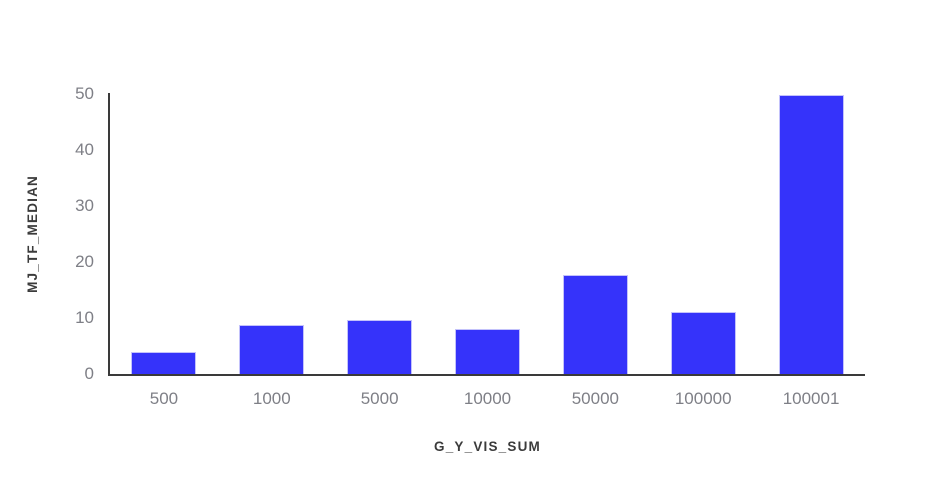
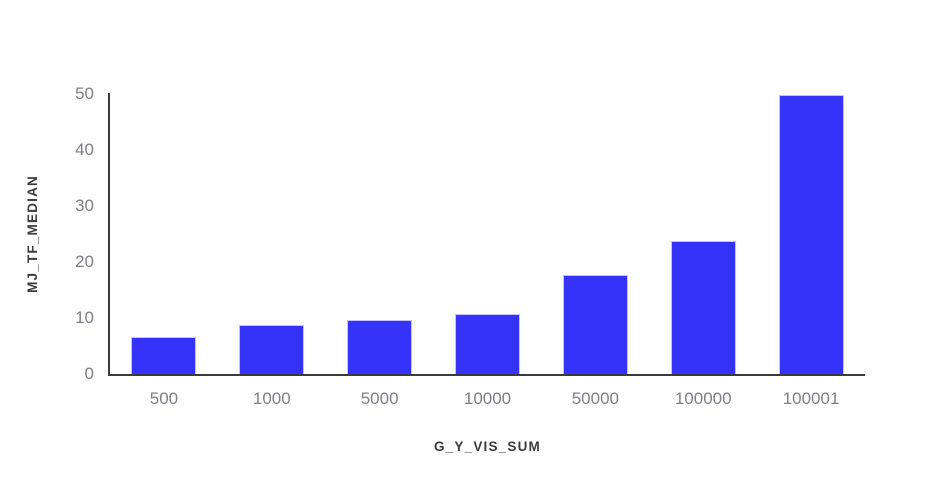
500: 4 -> 7
10000: 8 -> 11
100000: 11 -> 24
